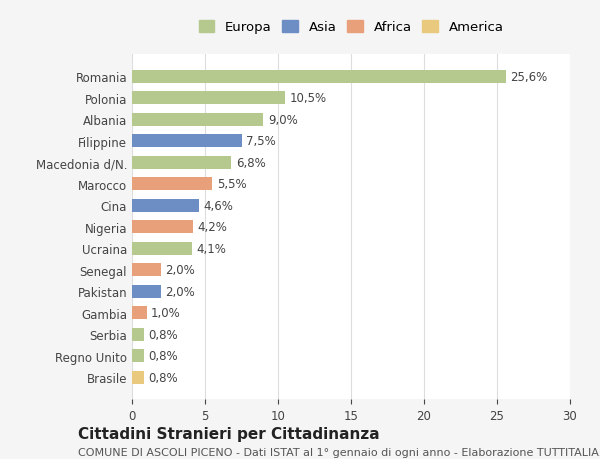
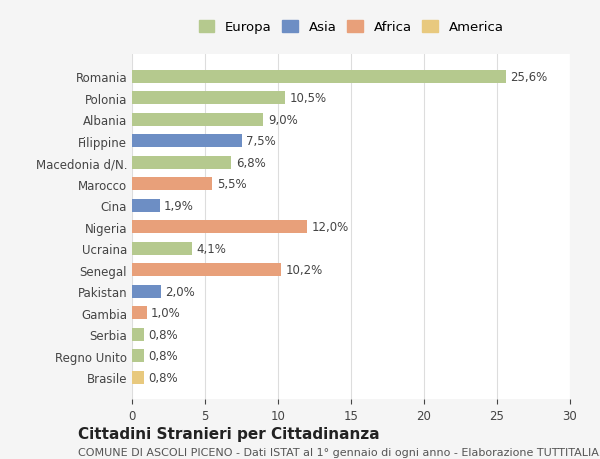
Cina: 4,6% -> 1,9%
Nigeria: 4,2% -> 12,0%
Senegal: 2,0% -> 10,2%
